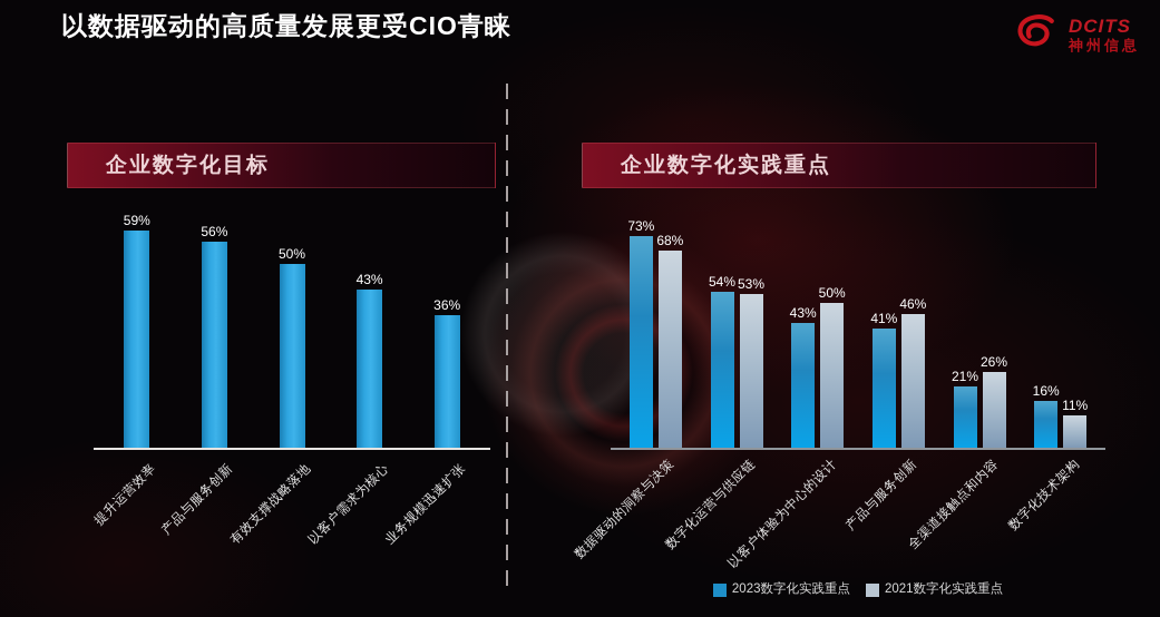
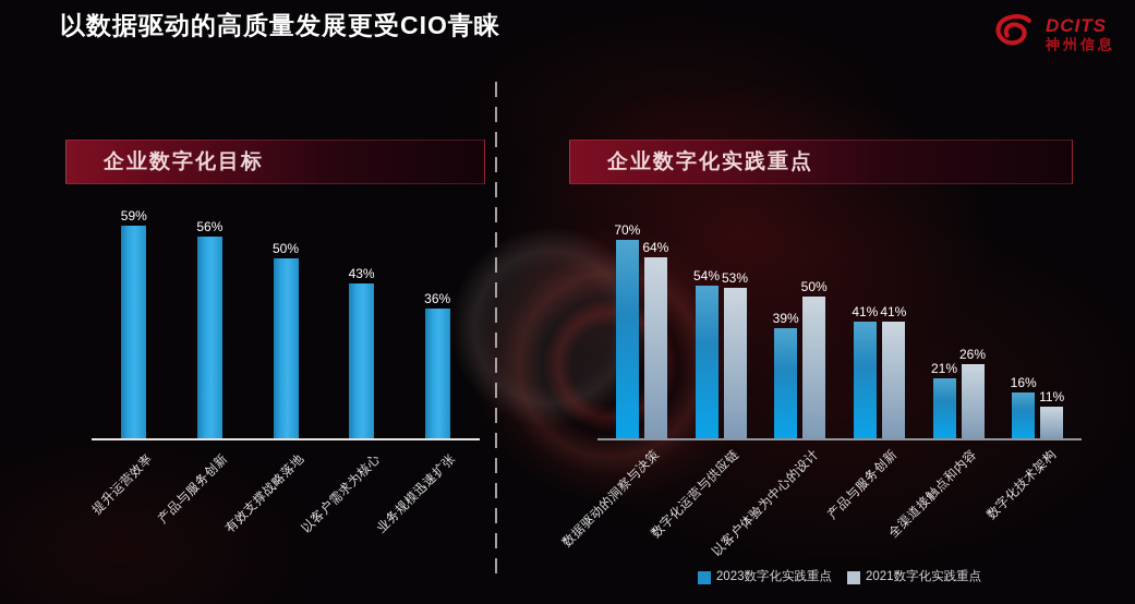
企业数字化实践重点/2023数字化实践重点/数据驱动的洞察与决策: 73% -> 70%
企业数字化实践重点/2021数字化实践重点/数据驱动的洞察与决策: 68% -> 64%
企业数字化实践重点/2023数字化实践重点/以客户体验为中心的设计: 43% -> 39%
企业数字化实践重点/2021数字化实践重点/产品与服务创新: 46% -> 41%
